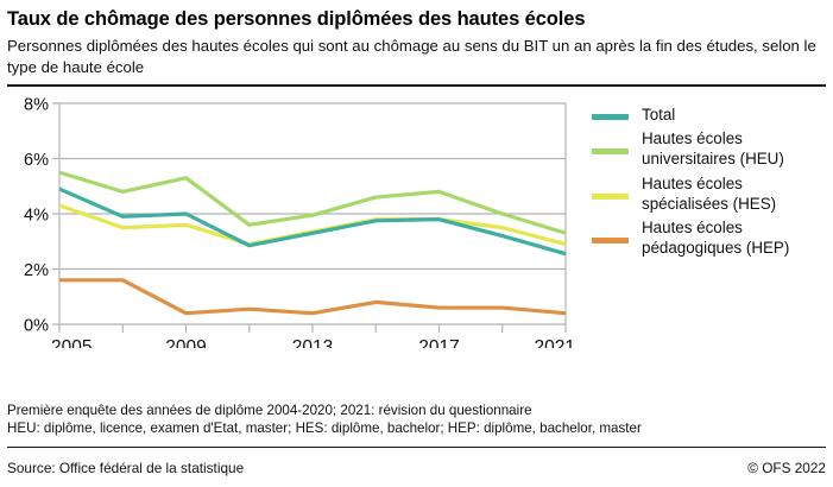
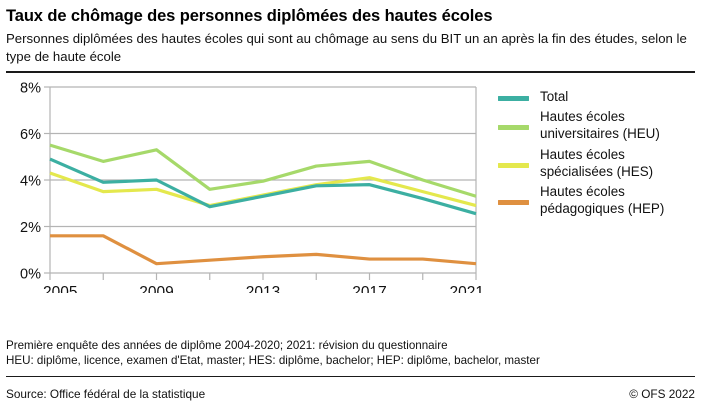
Hautes écoles pédagogiques (HEP)/2013: 0.4% -> 0.7%
Hautes écoles spécialisées (HES)/2017: 3.8% -> 4.1%
